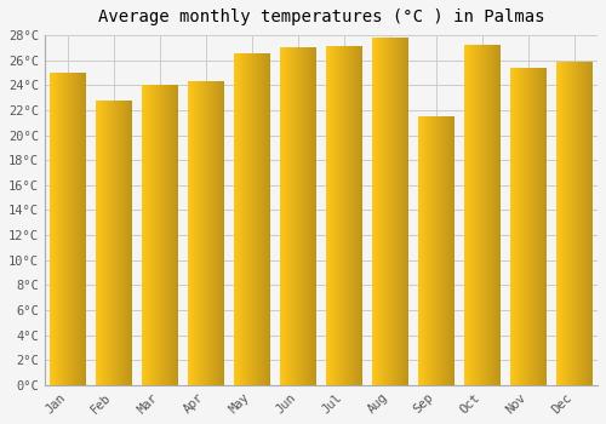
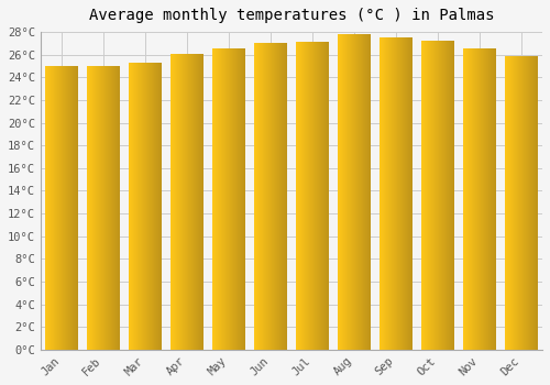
Feb: 22.7°C -> 25.0°C
Mar: 24.0°C -> 25.3°C
Apr: 24.3°C -> 26.0°C
Sep: 21.5°C -> 27.5°C
Nov: 25.4°C -> 26.5°C
